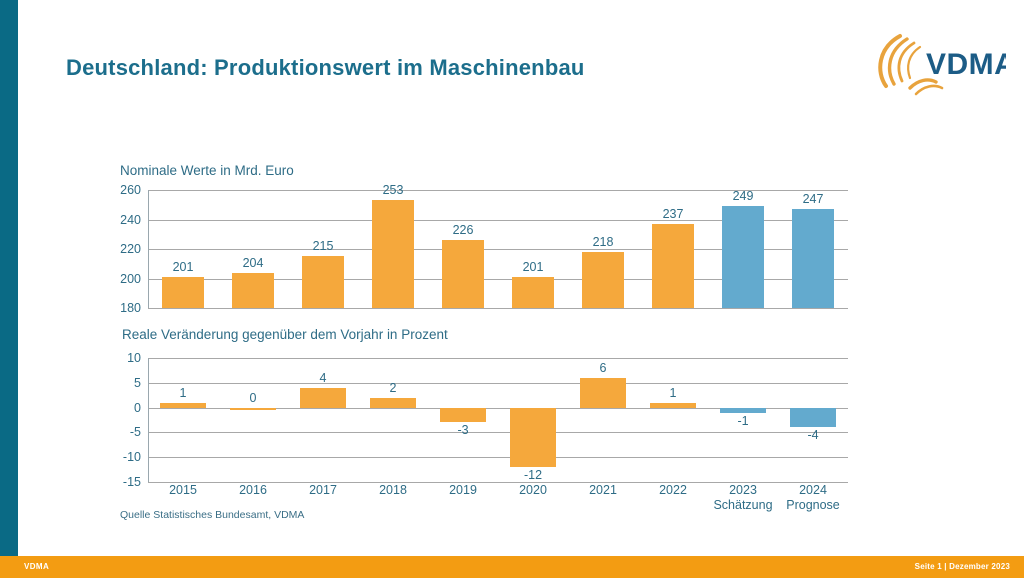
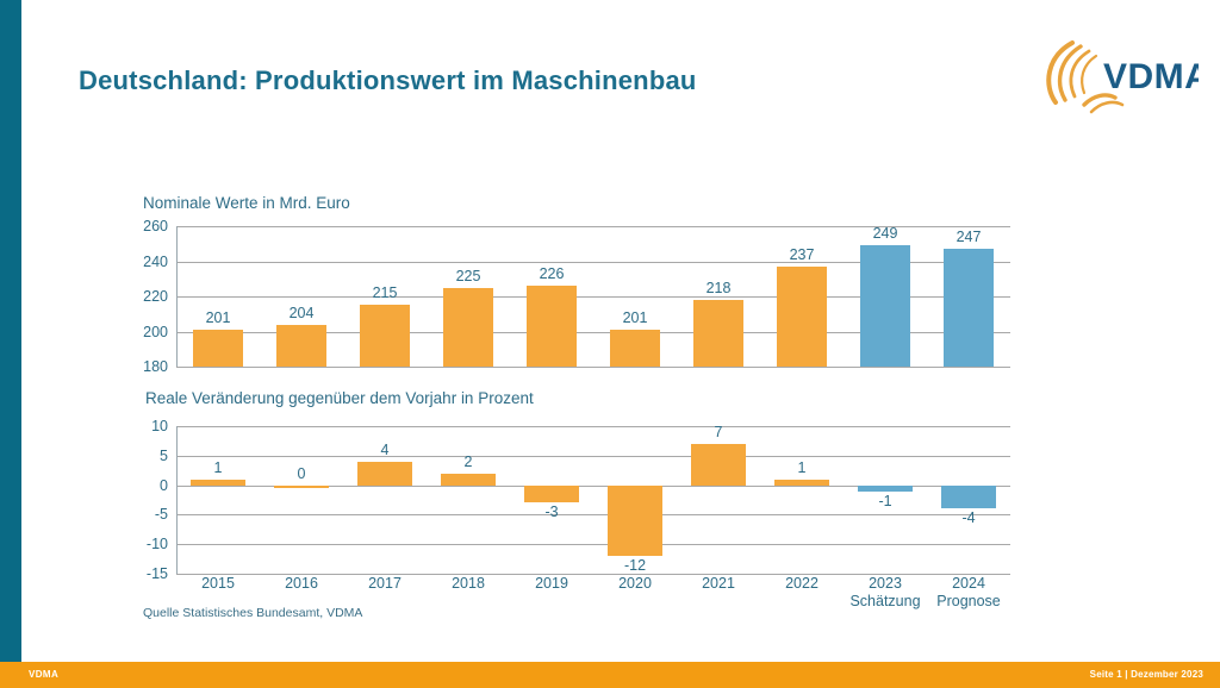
Nominale Werte in Mrd. Euro/2018: 253 -> 225
Reale Veränderung gegenüber dem Vorjahr in Prozent/2021: 6 -> 7
